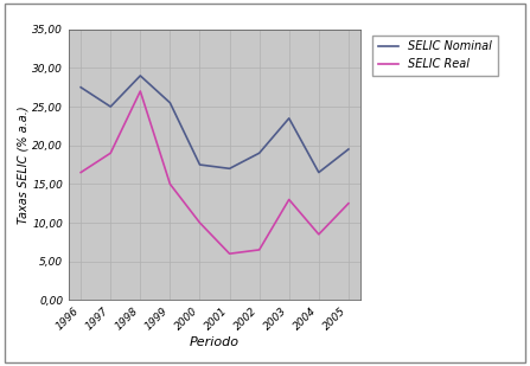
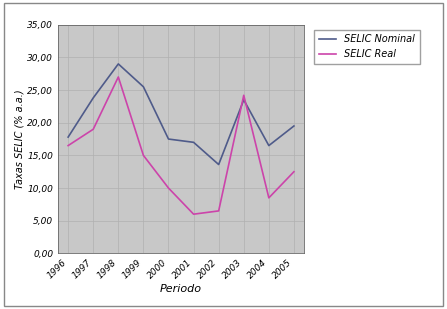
SELIC Nominal/1996: 27,5 -> 17,8
SELIC Nominal/1997: 25,0 -> 23,8
SELIC Nominal/2002: 19,0 -> 13,6
SELIC Real/2003: 13,0 -> 24,2
